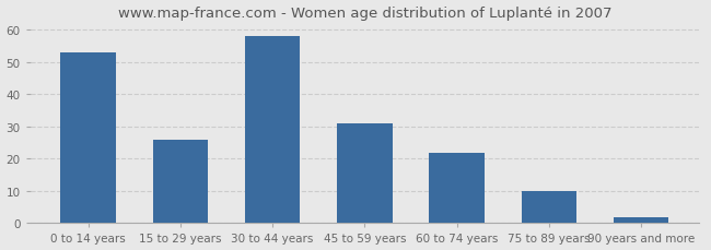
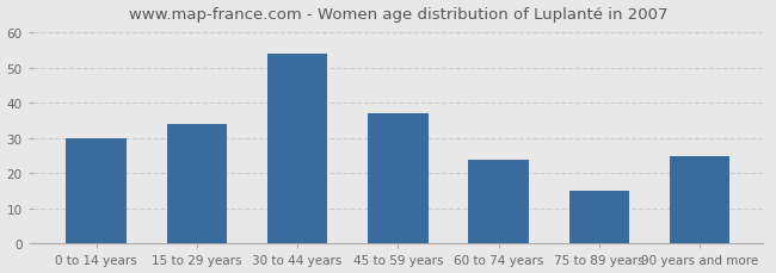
0 to 14 years: 53 -> 30
15 to 29 years: 26 -> 34
30 to 44 years: 58 -> 54
45 to 59 years: 31 -> 37
60 to 74 years: 22 -> 24
75 to 89 years: 10 -> 15
90 years and more: 2 -> 25
